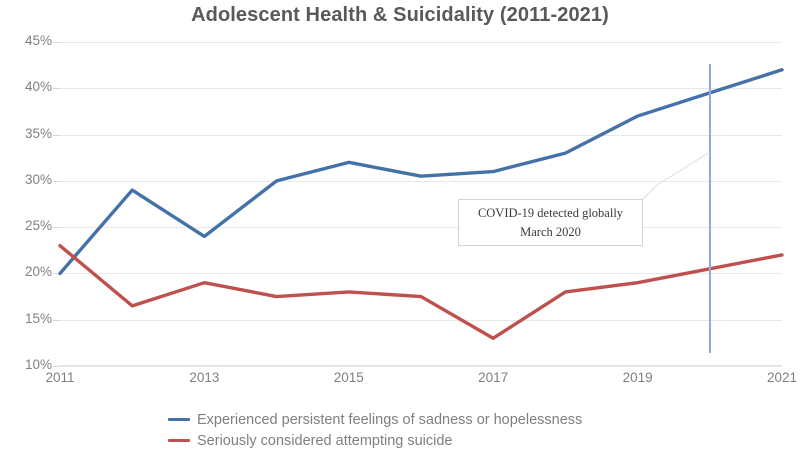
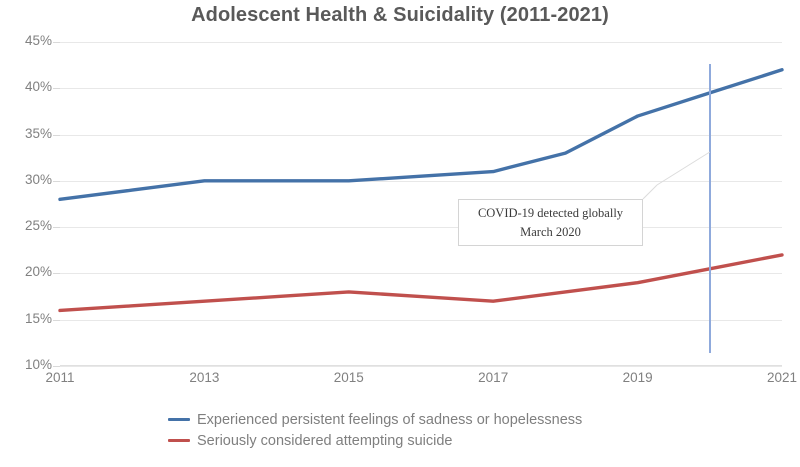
Experienced persistent feelings of sadness or hopelessness/2011: 20% -> 28%
Seriously considered attempting suicide/2011: 23% -> 16%
Experienced persistent feelings of sadness or hopelessness/2013: 24% -> 30%
Seriously considered attempting suicide/2013: 19% -> 17%
Experienced persistent feelings of sadness or hopelessness/2015: 32% -> 30%
Seriously considered attempting suicide/2017: 13% -> 17%
